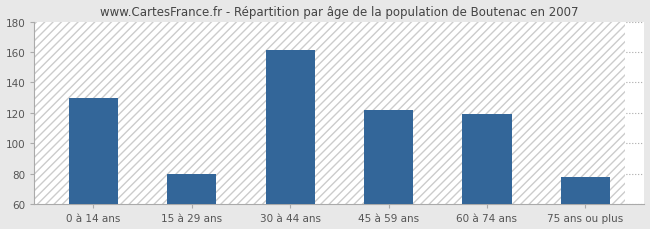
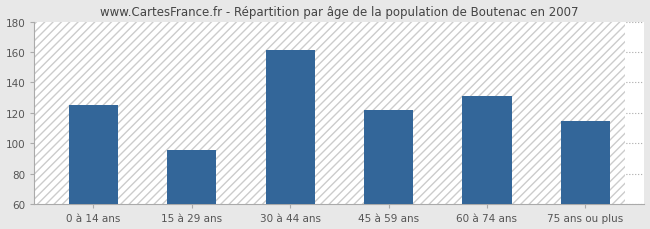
0 à 14 ans: 130 -> 125
15 à 29 ans: 80 -> 96
60 à 74 ans: 119 -> 131
75 ans ou plus: 78 -> 115
